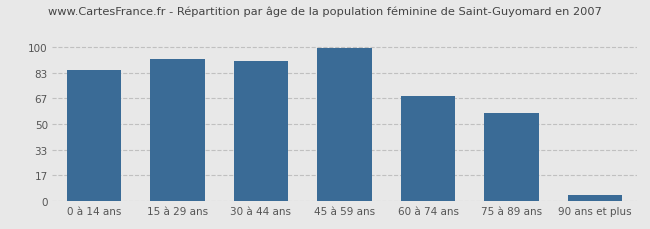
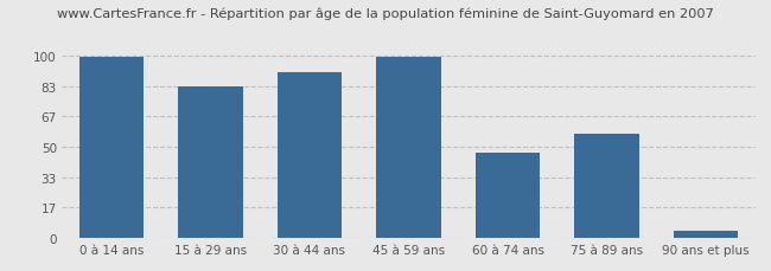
0 à 14 ans: 85 -> 99
15 à 29 ans: 92 -> 83
60 à 74 ans: 68 -> 47
